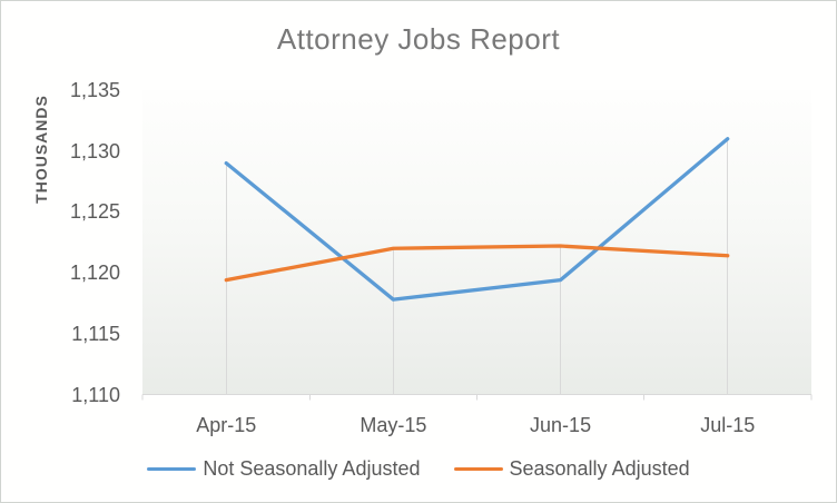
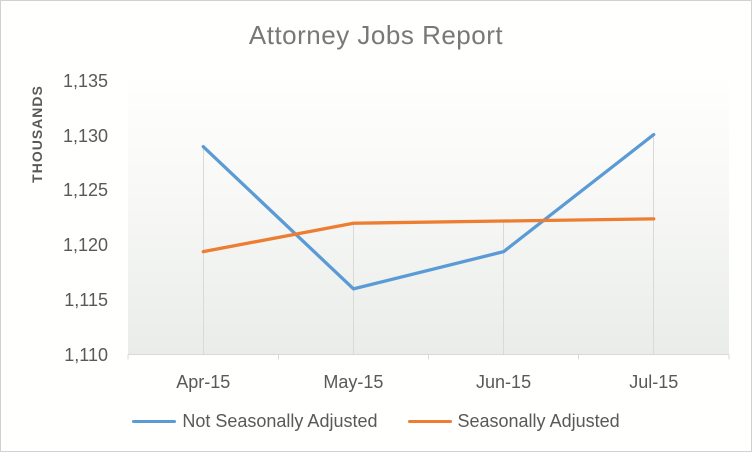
Not Seasonally Adjusted/May-15: 1117.8 -> 1116.0
Not Seasonally Adjusted/Jul-15: 1131.0 -> 1130.1
Seasonally Adjusted/Jul-15: 1121.4 -> 1122.4
